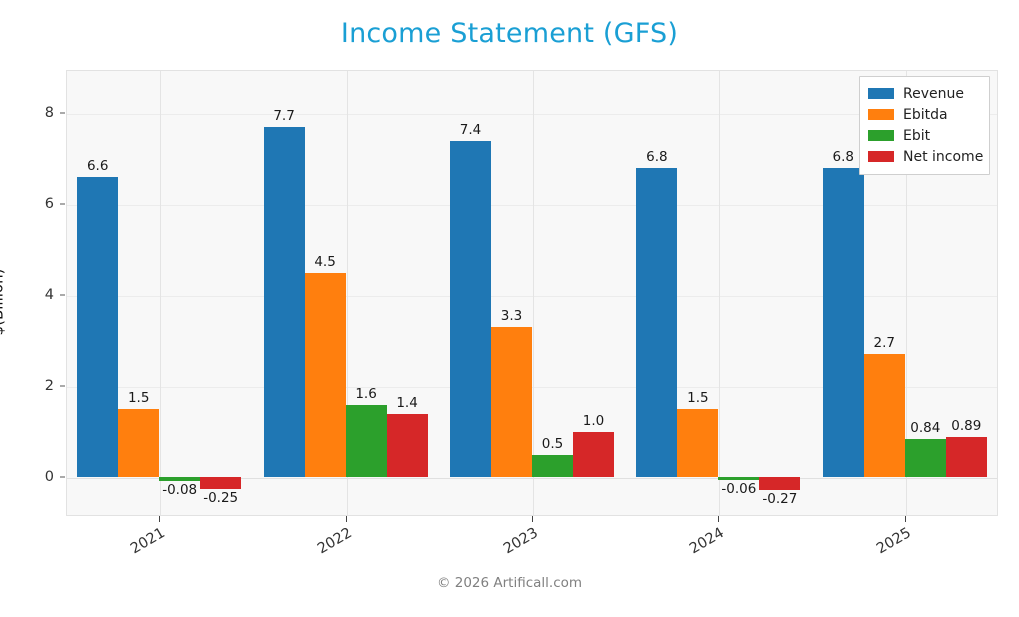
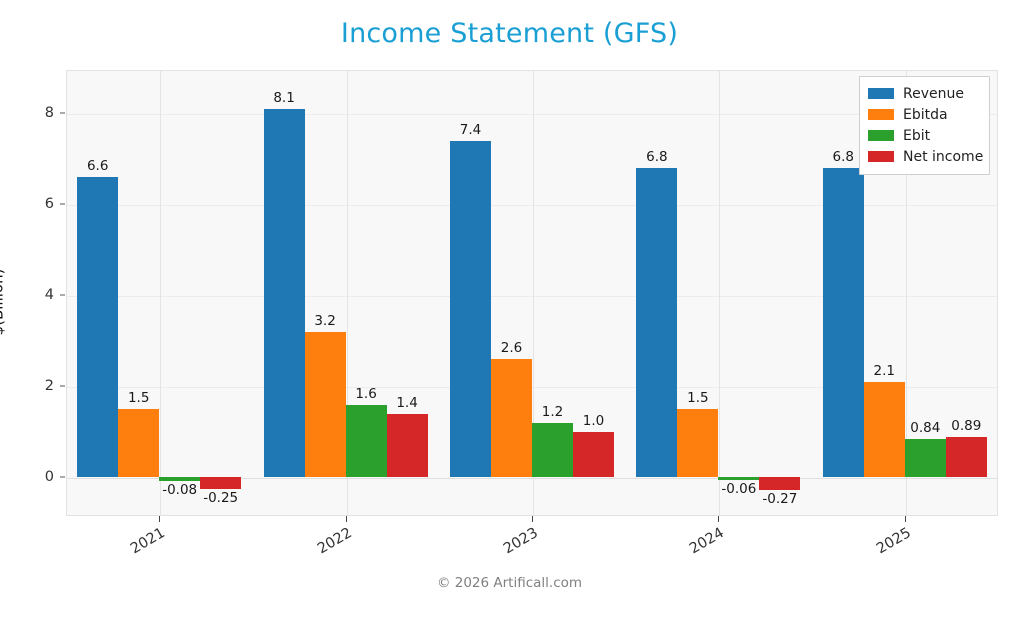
Revenue/2022: 7.7 -> 8.1
Ebitda/2022: 4.5 -> 3.2
Ebitda/2023: 3.3 -> 2.6
Ebit/2023: 0.5 -> 1.2
Ebitda/2025: 2.7 -> 2.1
